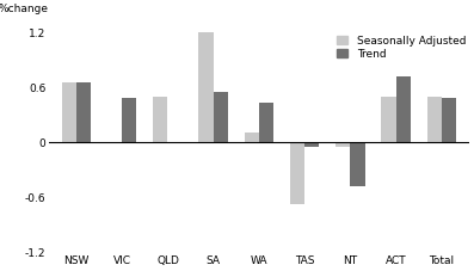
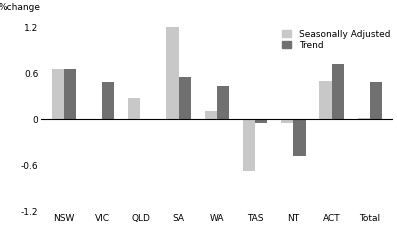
Seasonally Adjusted/QLD: 0.50 -> 0.28
Seasonally Adjusted/Total: 0.50 -> 0.02
